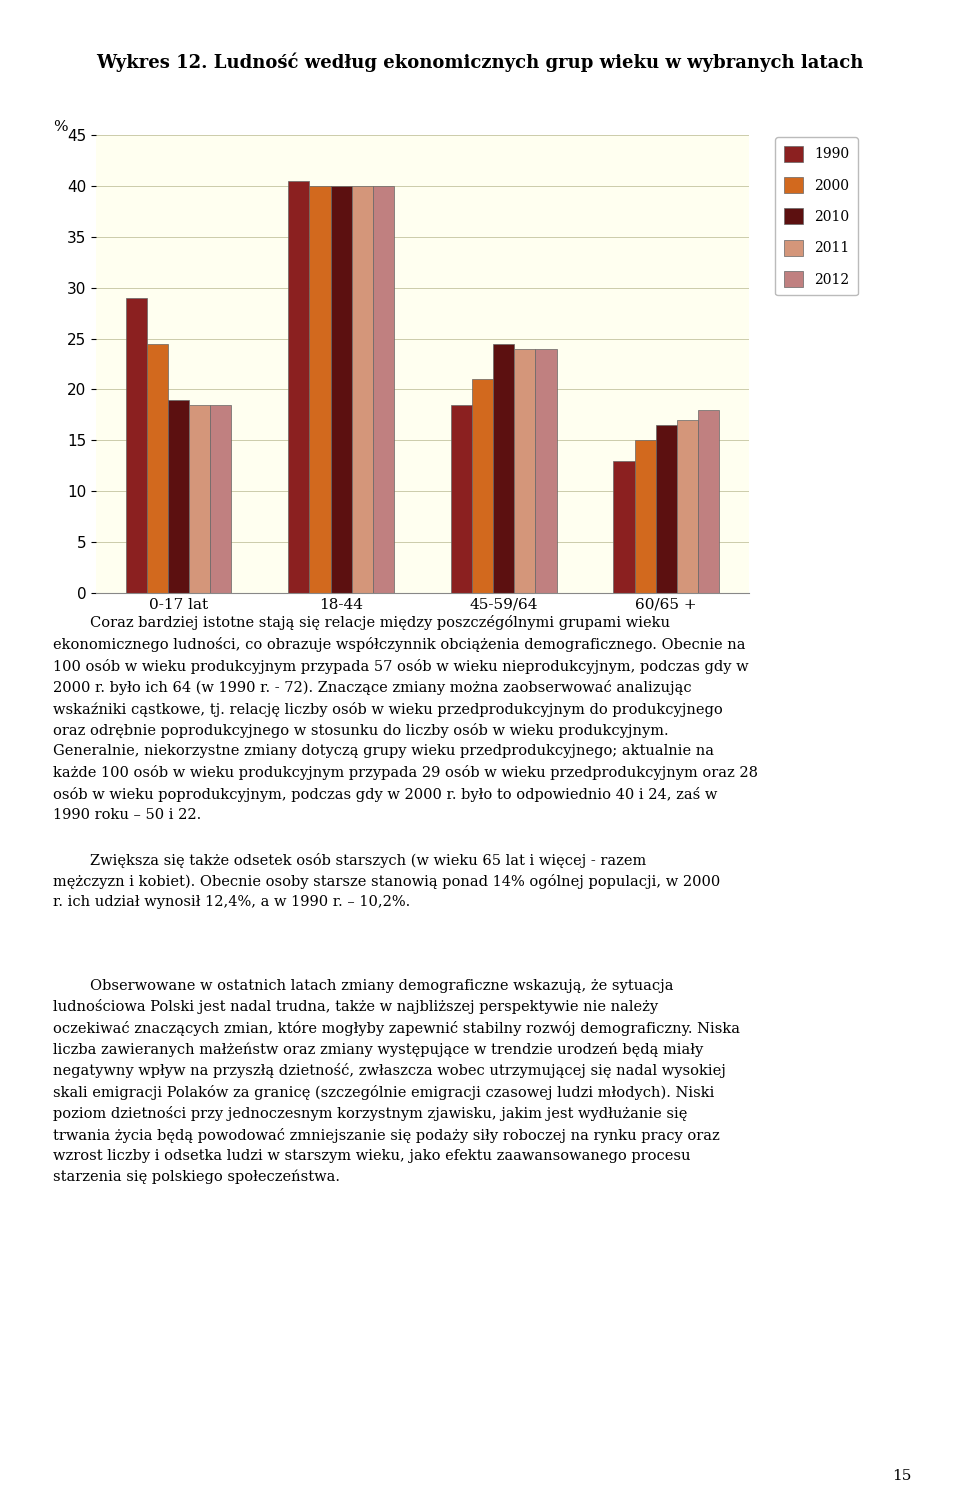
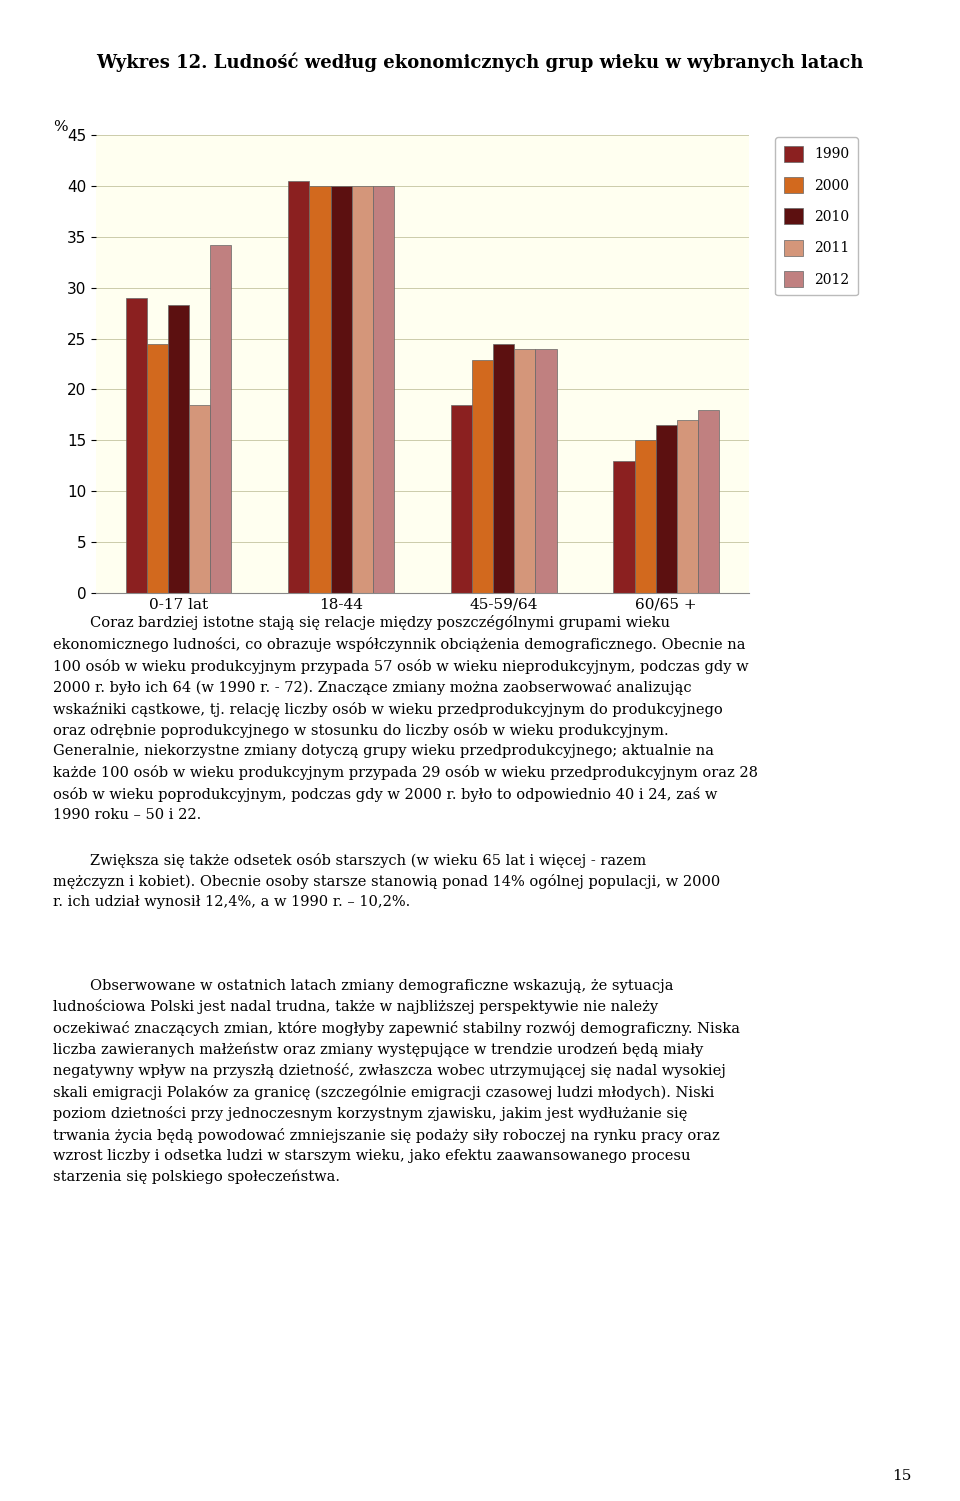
2010/0-17 lat: 19.0 -> 28.3
2012/0-17 lat: 18.5 -> 34.2
2000/45-59/64: 21.0 -> 22.9
